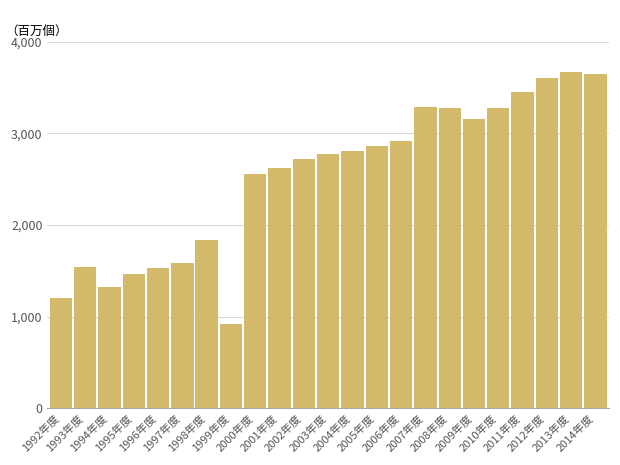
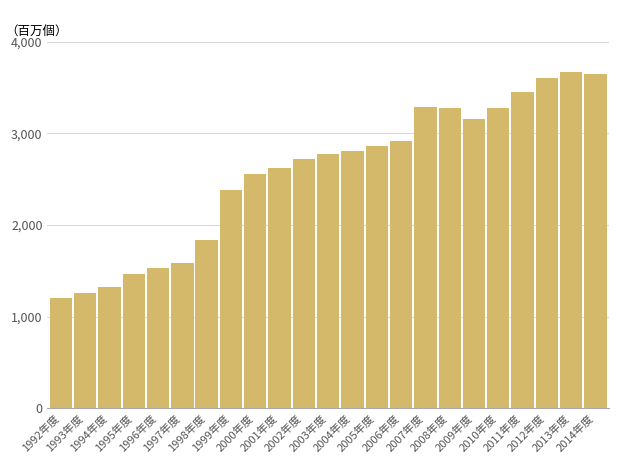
1993年度: 1,540 -> 1,260
1999年度: 920 -> 2,380
